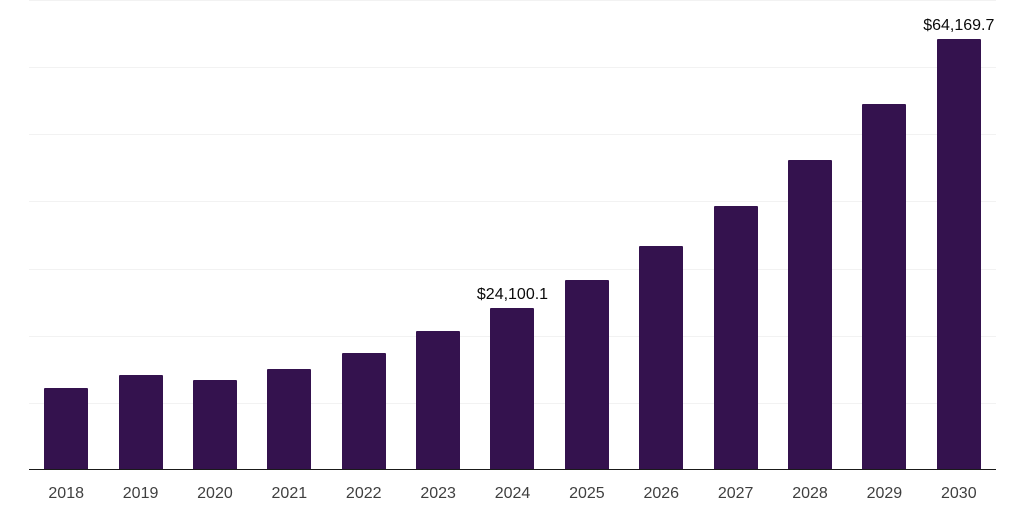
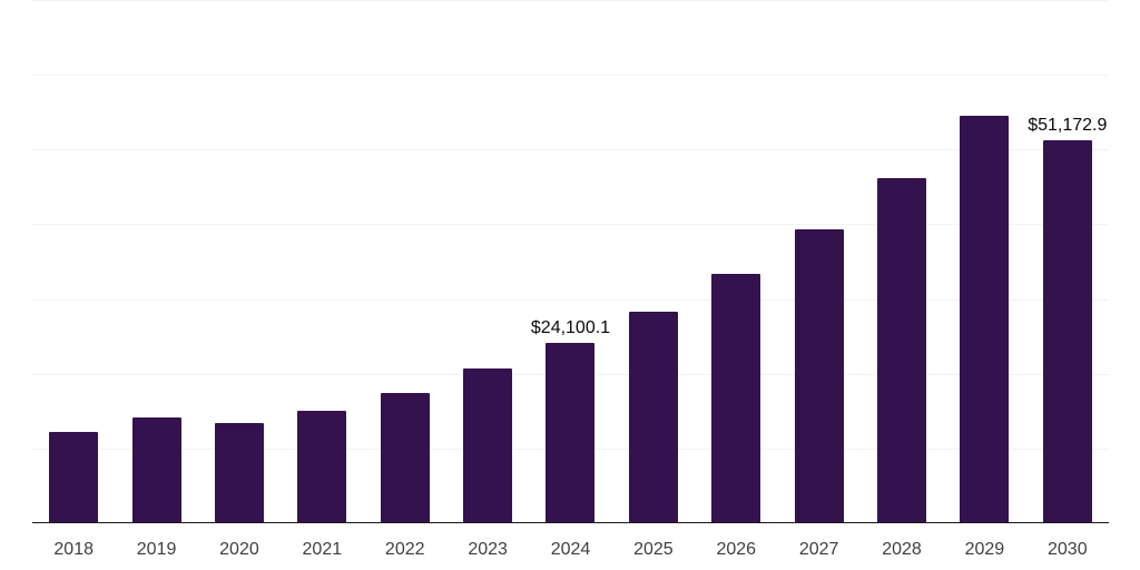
2030: $64,169.7 -> $51,172.9
